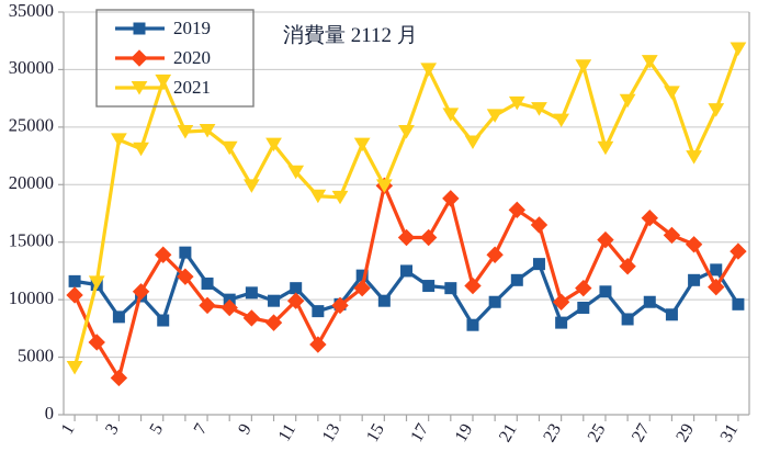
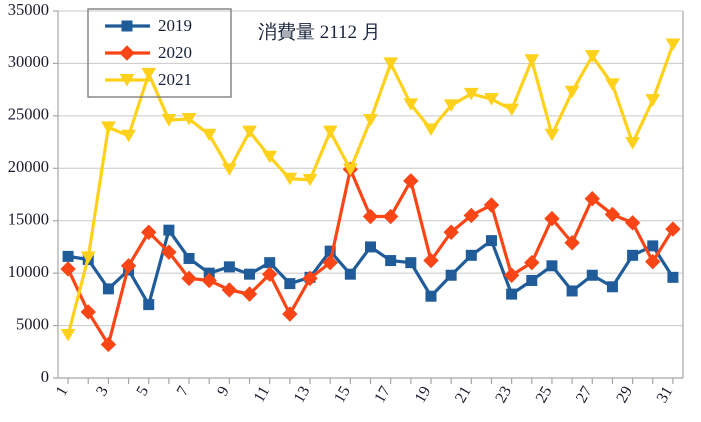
2019/5: 8200 -> 7000
2020/21: 17800 -> 15500
